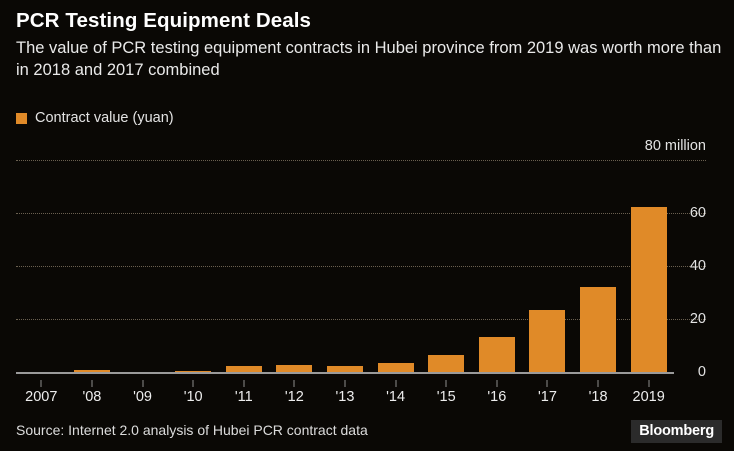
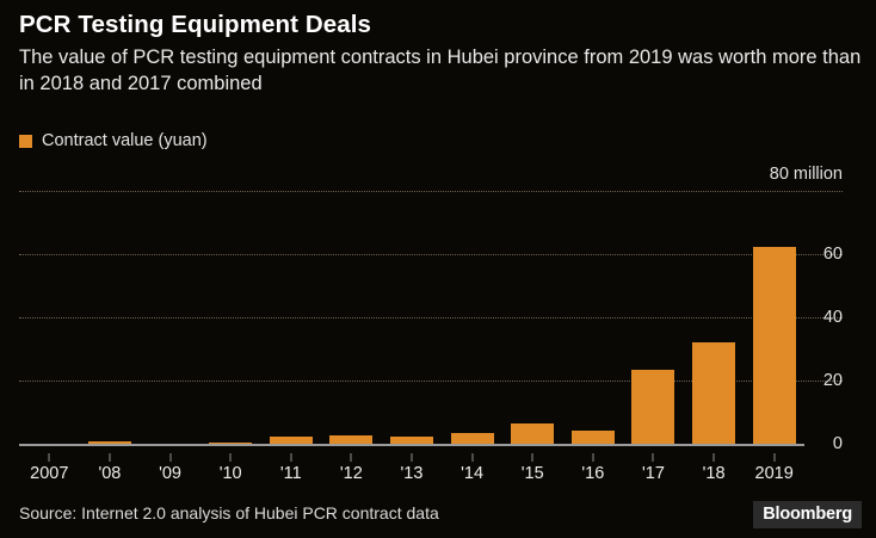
'16: 14 -> 5
